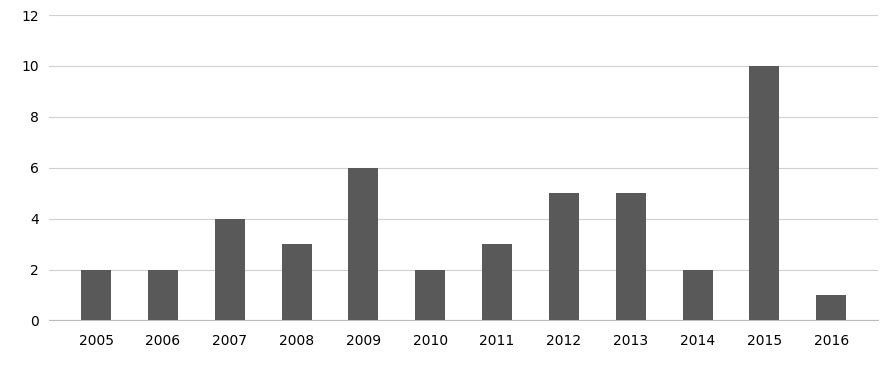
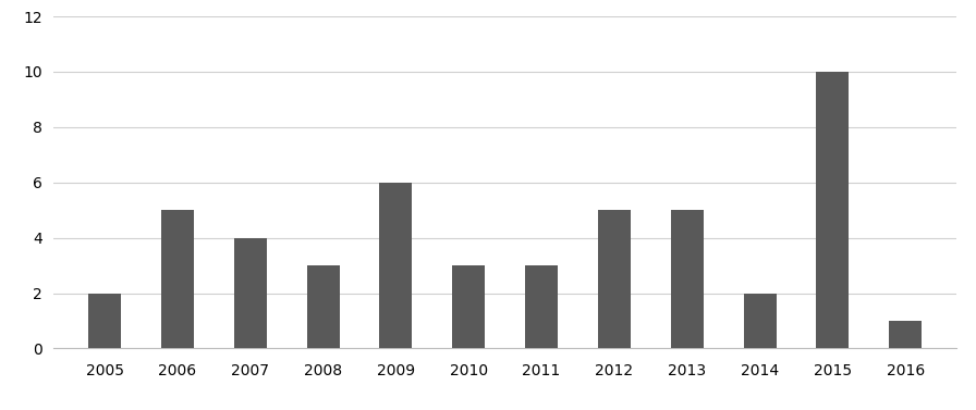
2006: 2 -> 5
2010: 2 -> 3
